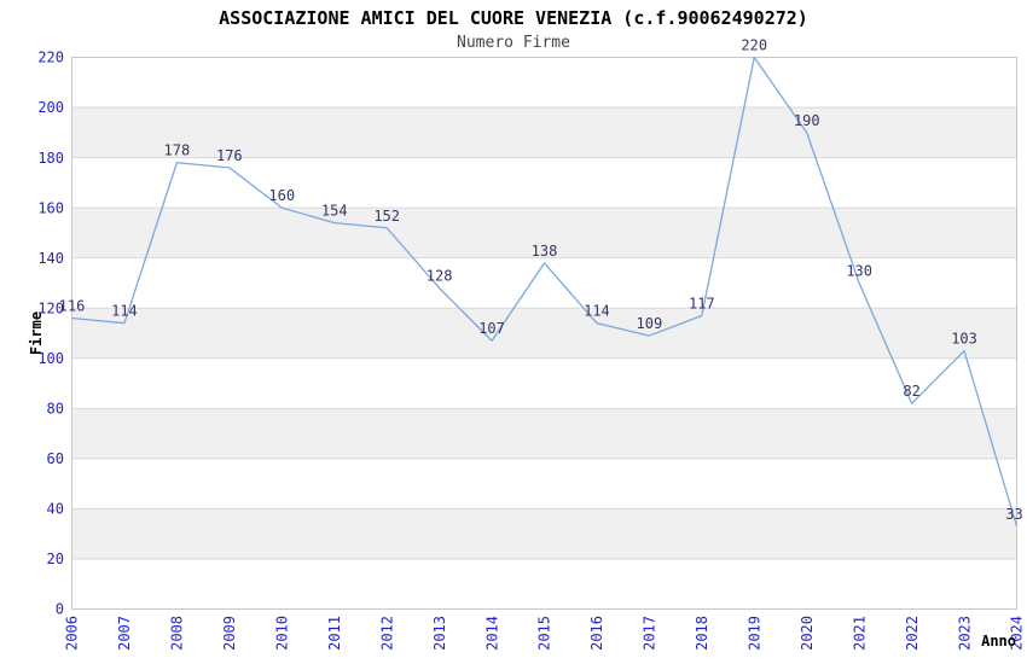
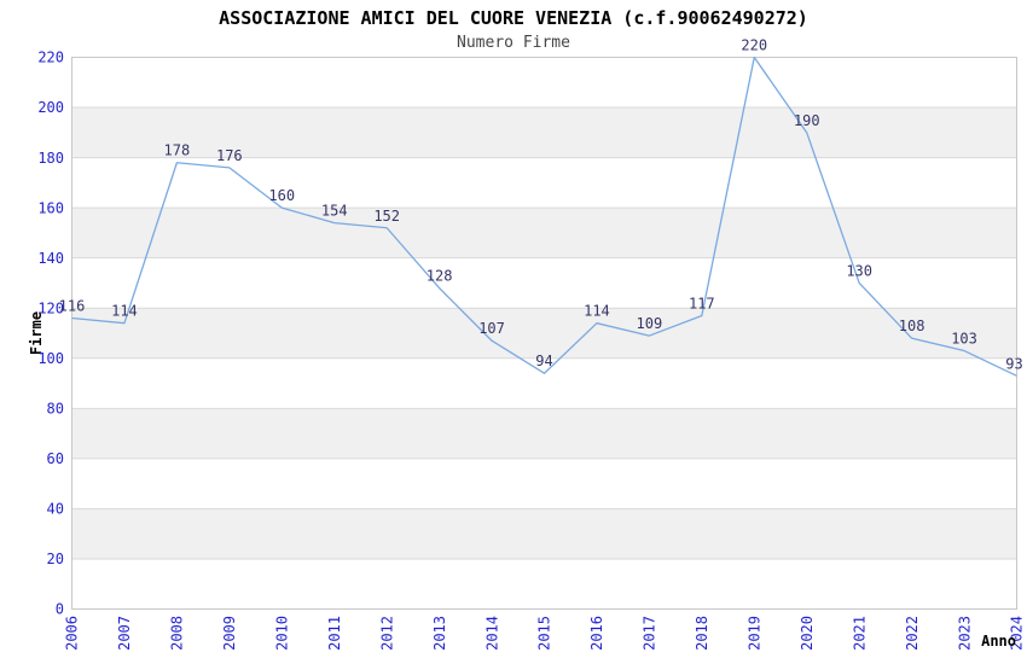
2015: 138 -> 94
2022: 82 -> 108
2024: 33 -> 93
